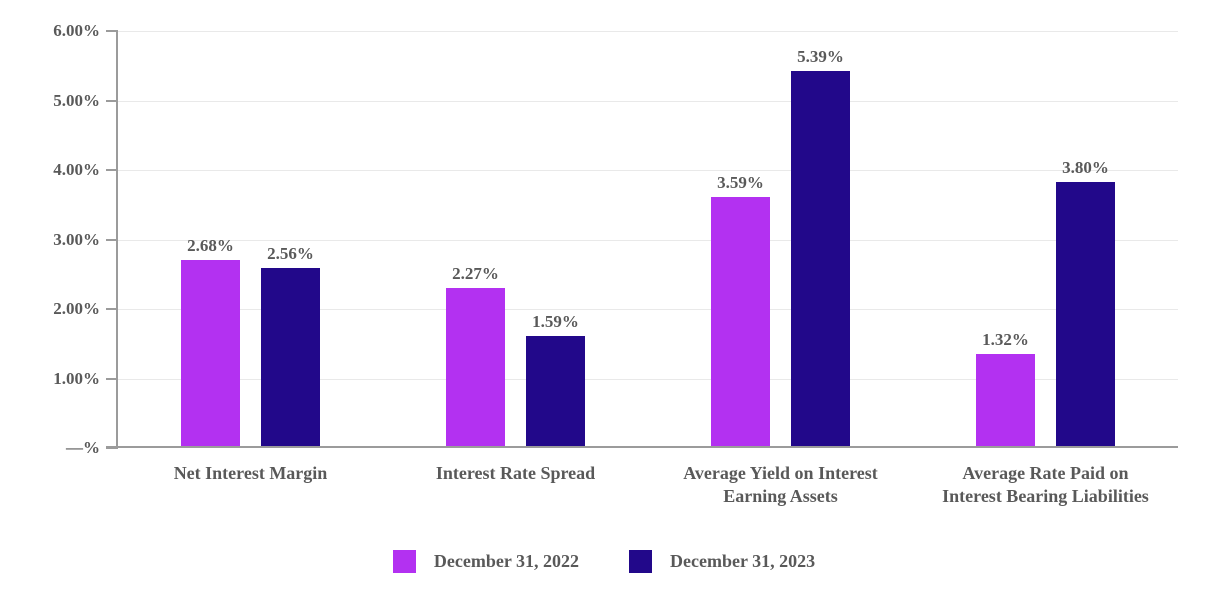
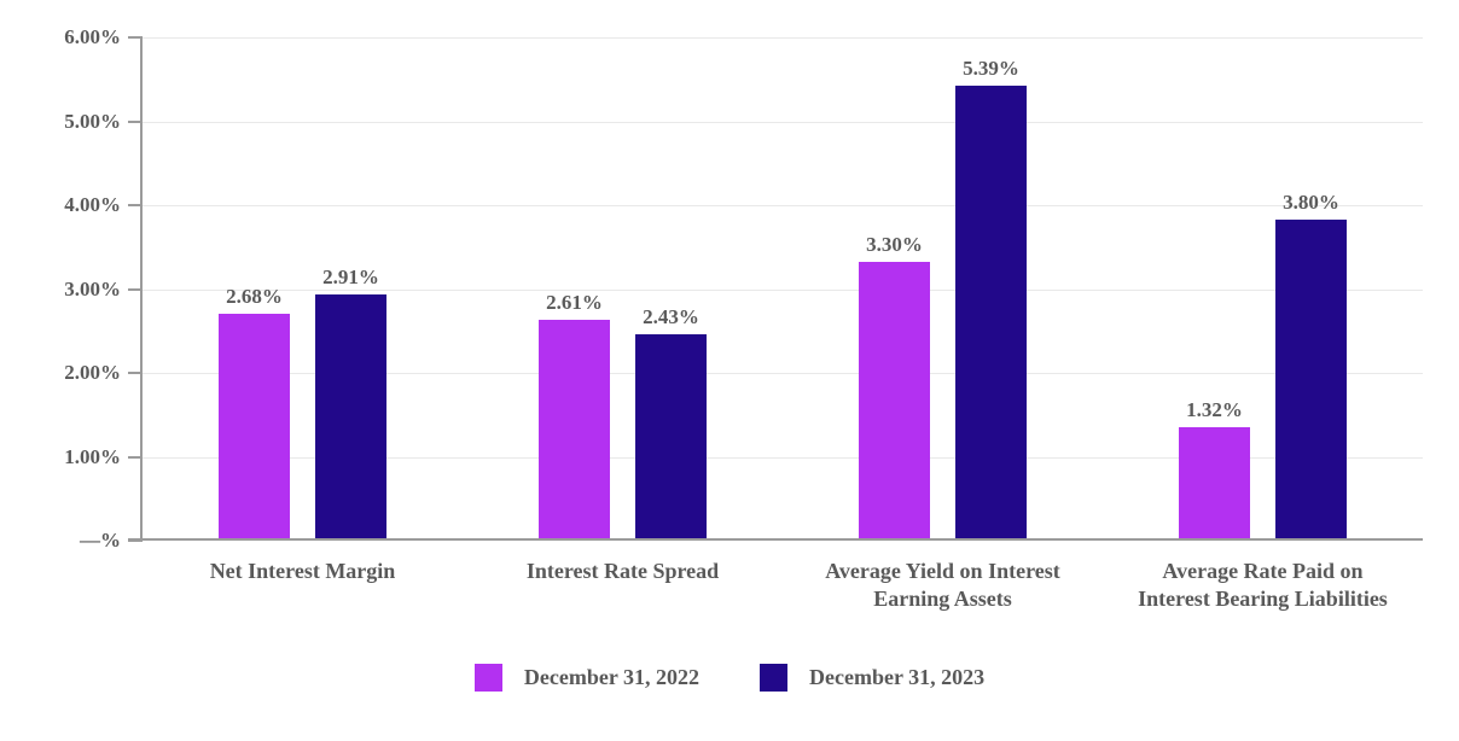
December 31, 2023/Net Interest Margin: 2.56% -> 2.91%
December 31, 2022/Interest Rate Spread: 2.27% -> 2.61%
December 31, 2023/Interest Rate Spread: 1.59% -> 2.43%
December 31, 2022/Average Yield on Interest Earning Assets: 3.59% -> 3.30%
